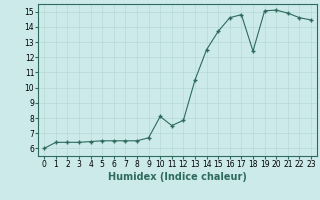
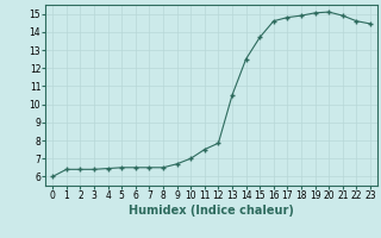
10: 8.1 -> 7.0
18: 12.4 -> 14.9
